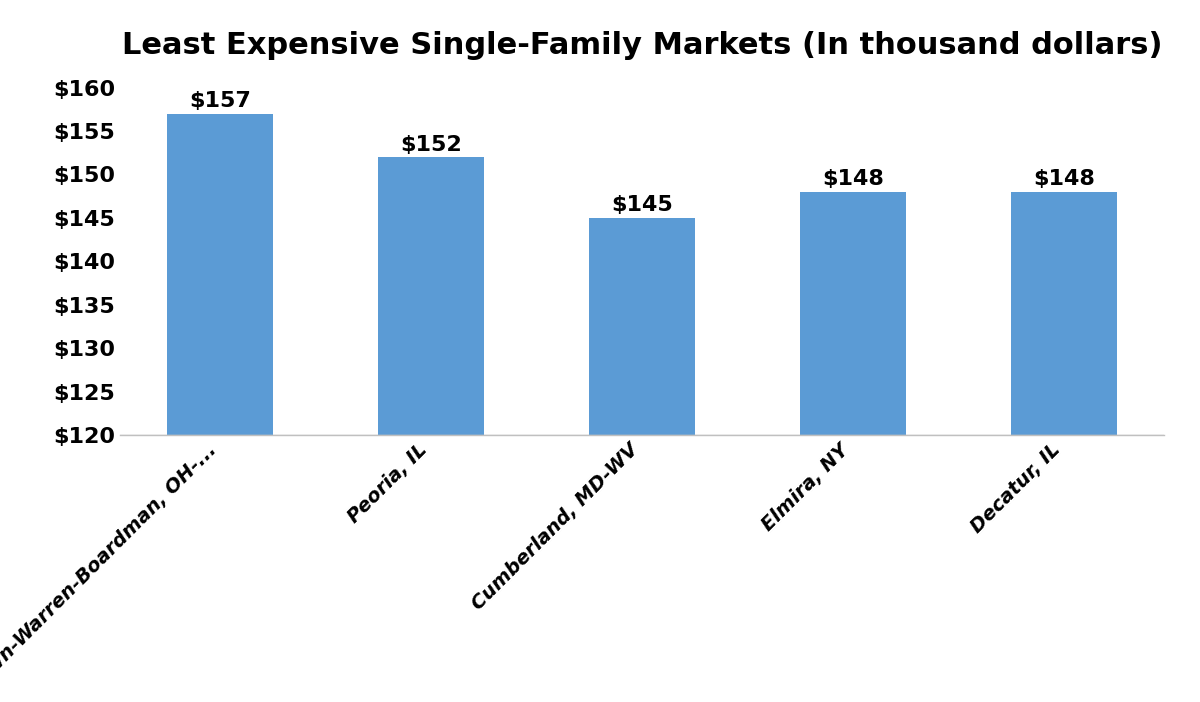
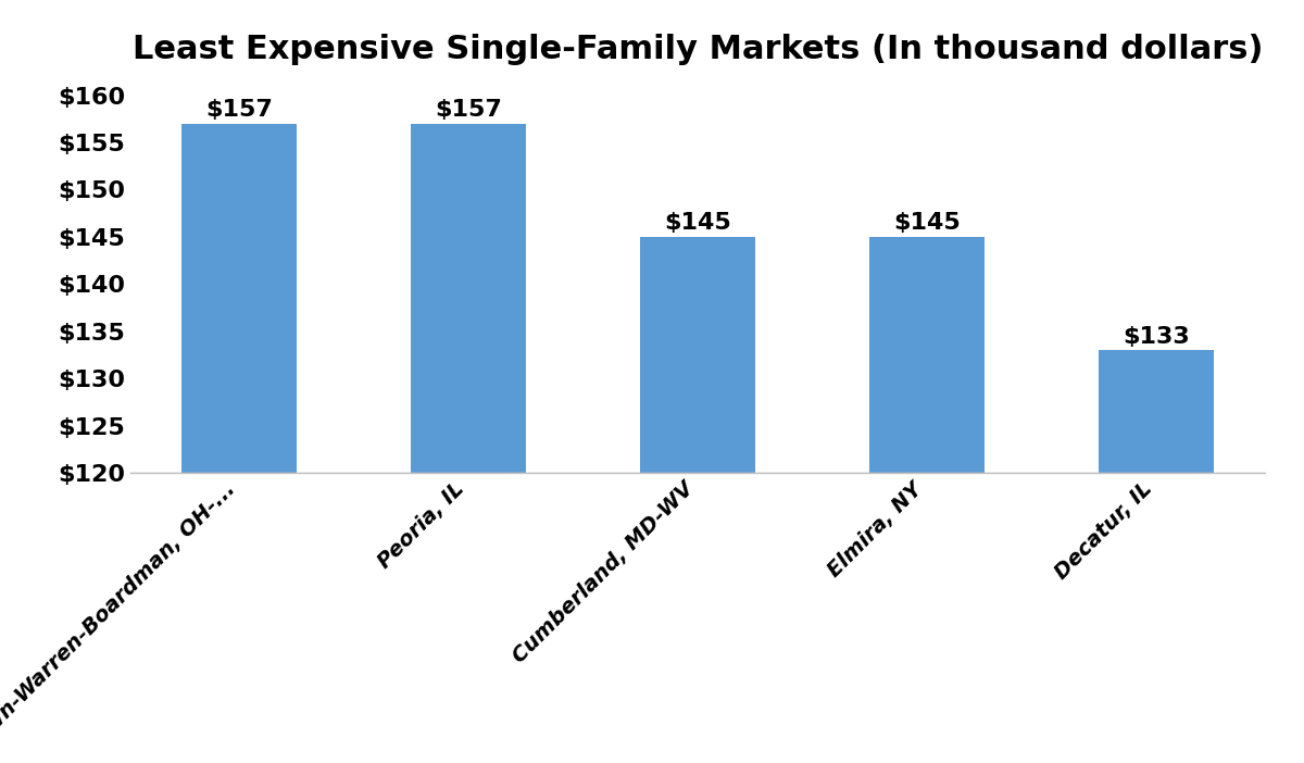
Peoria, IL: $152 -> $157
Elmira, NY: $148 -> $145
Decatur, IL: $148 -> $133
